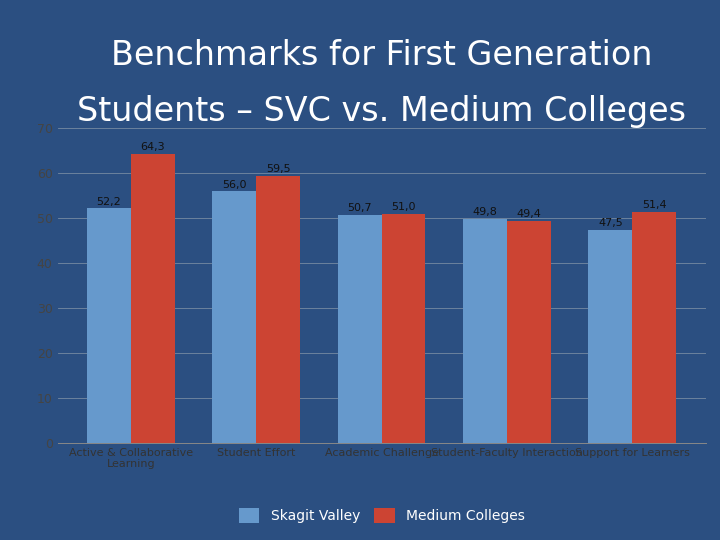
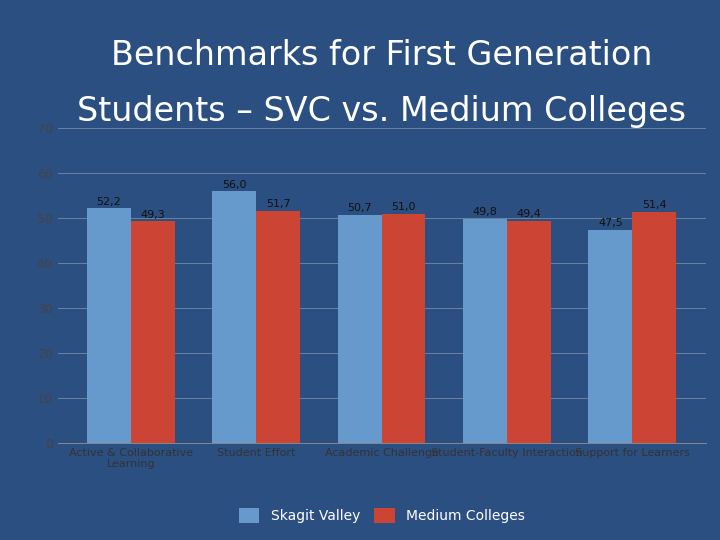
Medium Colleges/Active & Collaborative Learning: 64,3 -> 49,3
Medium Colleges/Student Effort: 59,5 -> 51,7
